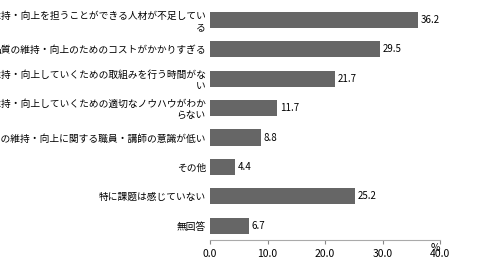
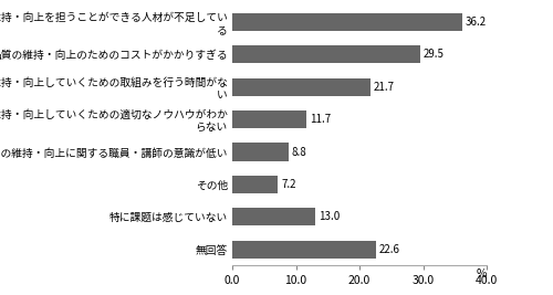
その他: 4.4 -> 7.2
特に課题は感じていない: 25.2 -> 13.0
無回答: 6.7 -> 22.6
